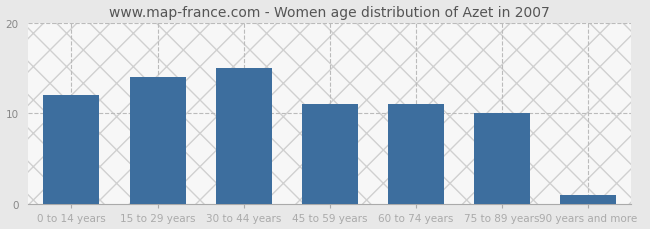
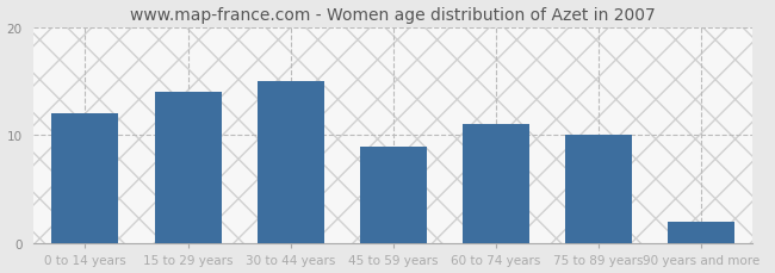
45 to 59 years: 11 -> 9
90 years and more: 1 -> 2
